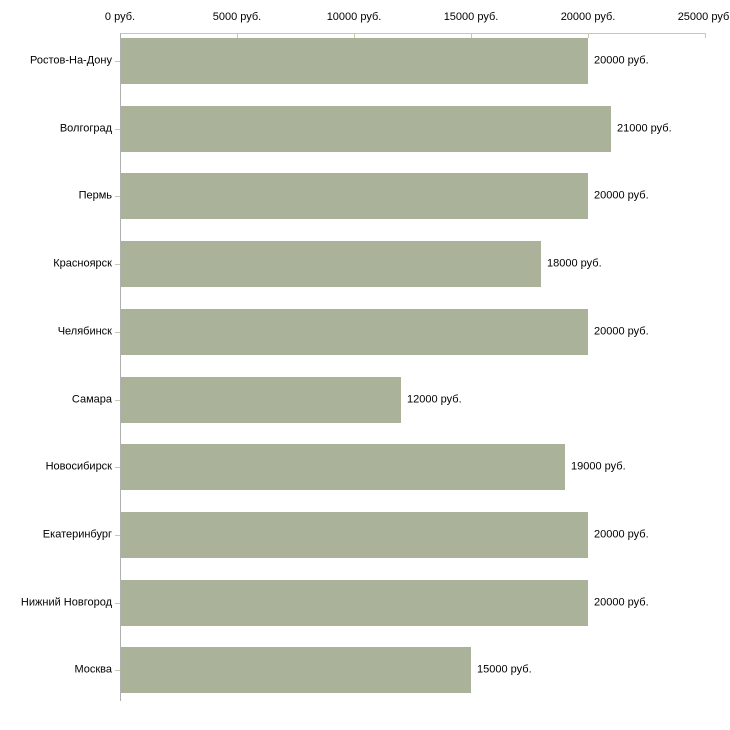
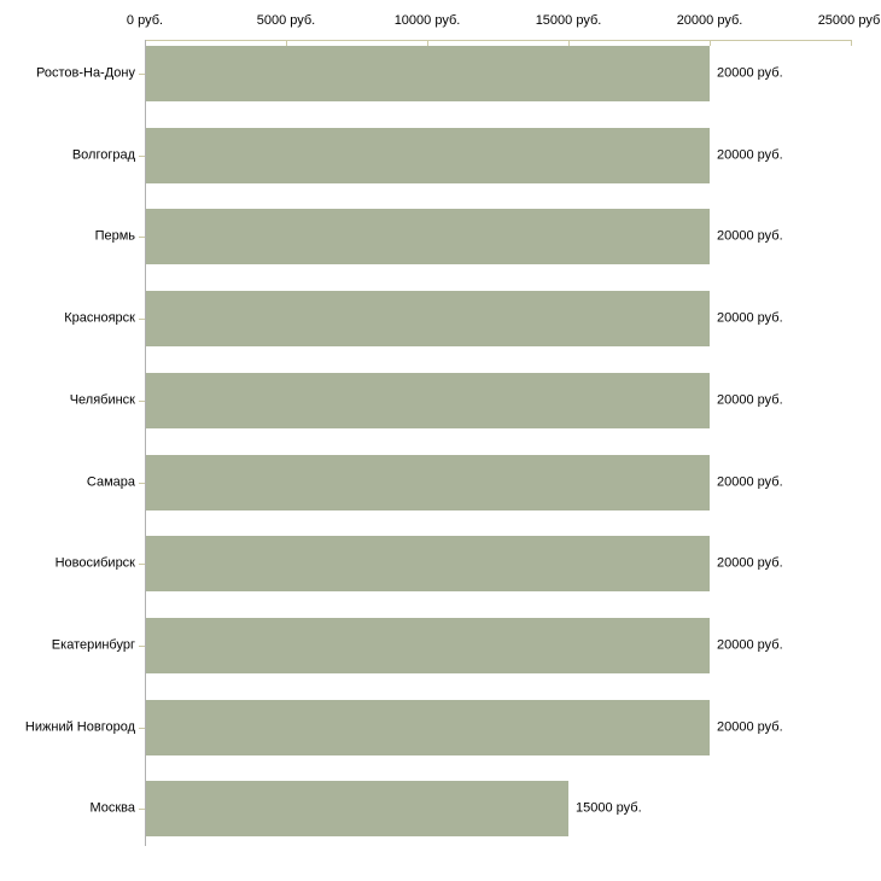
Волгоград: 21000 -> 20000
Красноярск: 18000 -> 20000
Самара: 12000 -> 20000
Новосибирск: 19000 -> 20000
